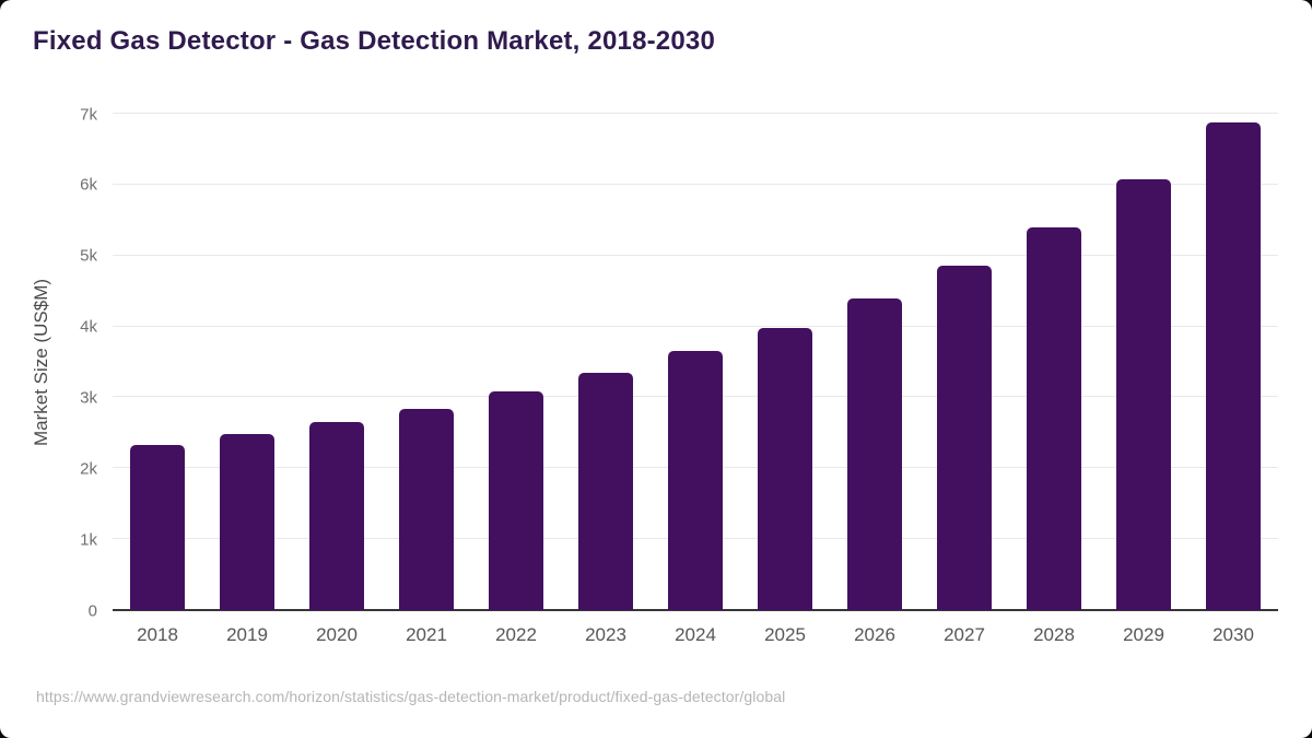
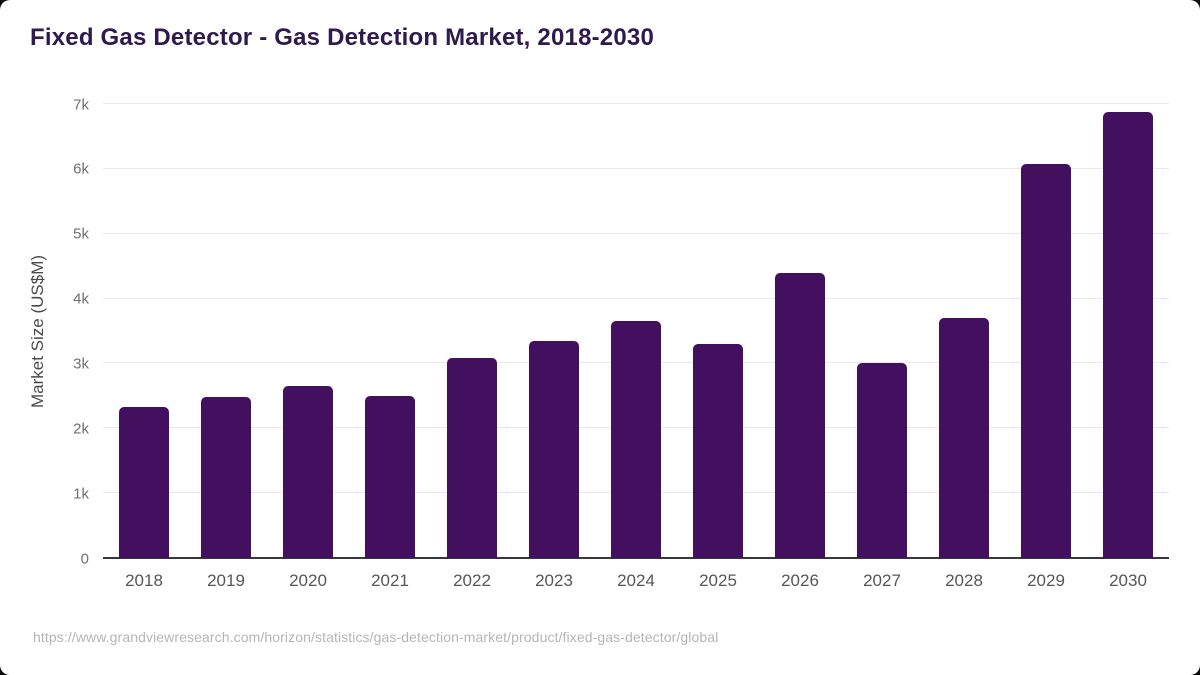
2021: 2.8k -> 2.5k
2025: 4.0k -> 3.3k
2027: 4.8k -> 3.0k
2028: 5.4k -> 3.7k
